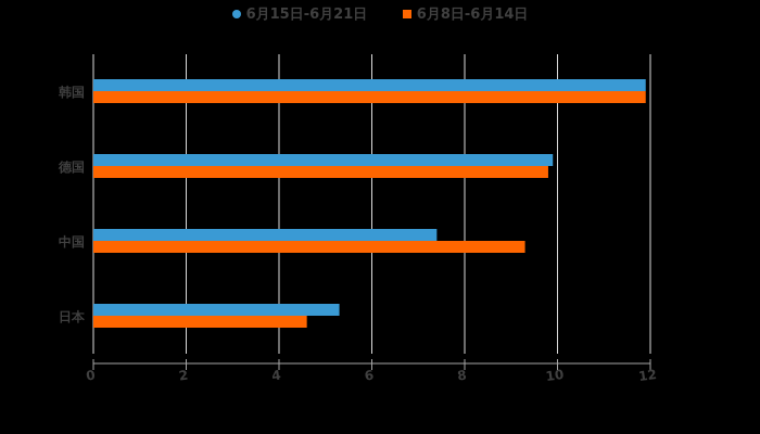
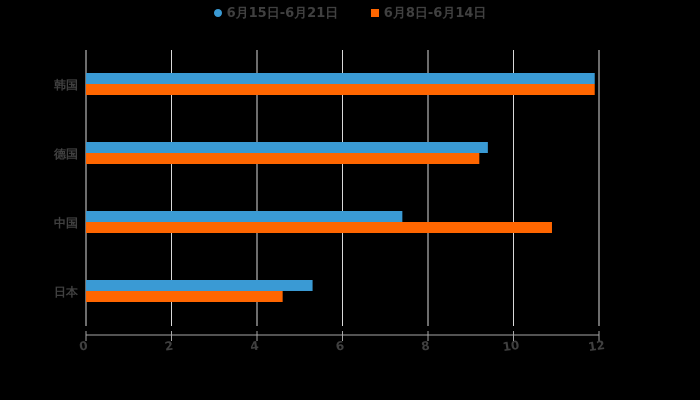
6月15日-6月21日/德国: 9.9 -> 9.4
6月8日-6月14日/德国: 9.8 -> 9.2
6月8日-6月14日/中国: 9.3 -> 10.9
